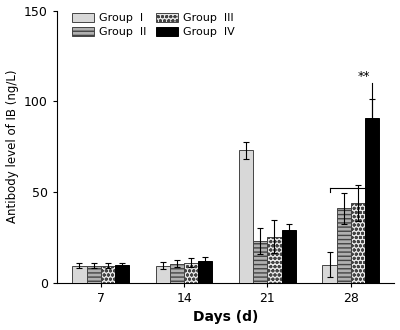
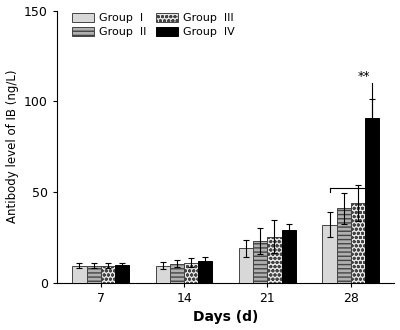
Group I/21: 73 -> 19
Group I/28: 10 -> 32
